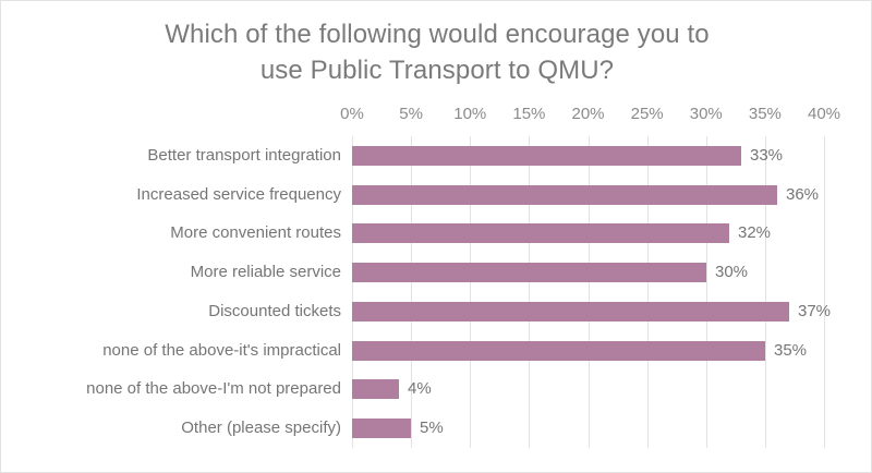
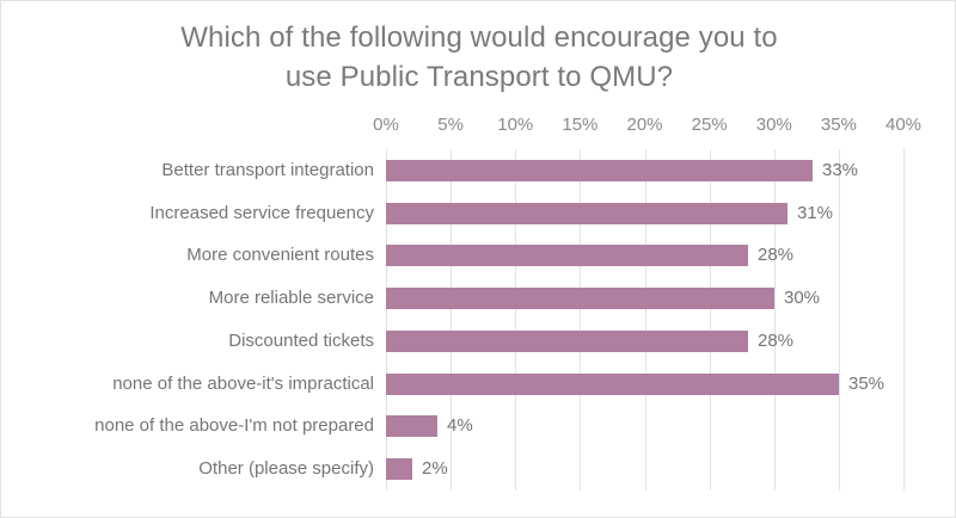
Increased service frequency: 36% -> 31%
More convenient routes: 32% -> 28%
Discounted tickets: 37% -> 28%
Other (please specify): 5% -> 2%
